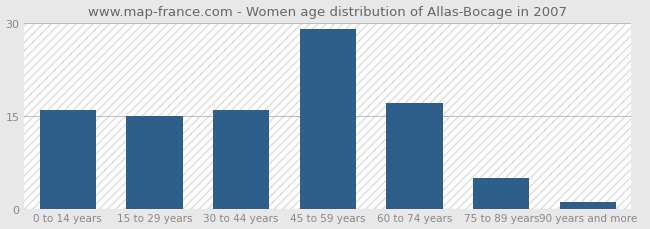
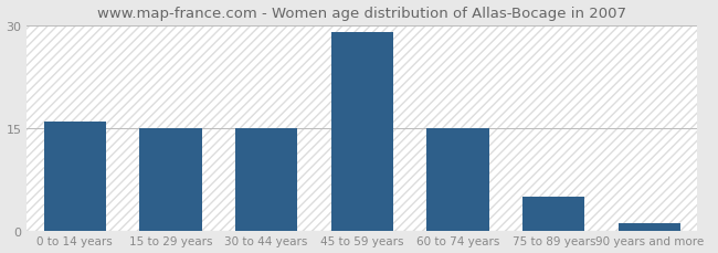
30 to 44 years: 16 -> 15
60 to 74 years: 17 -> 15
